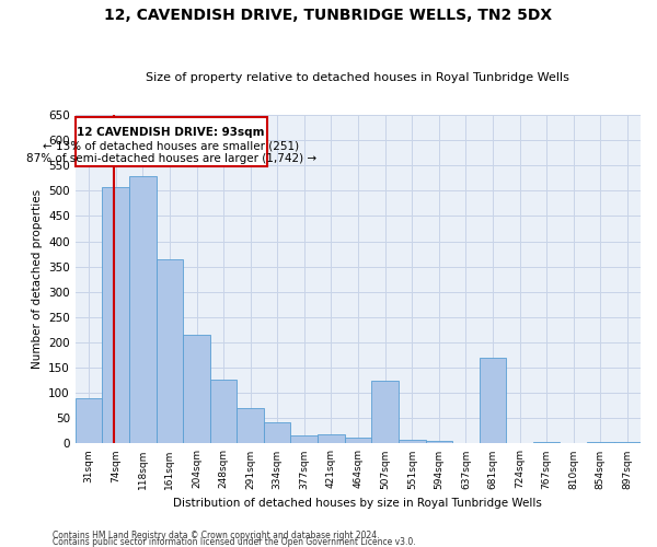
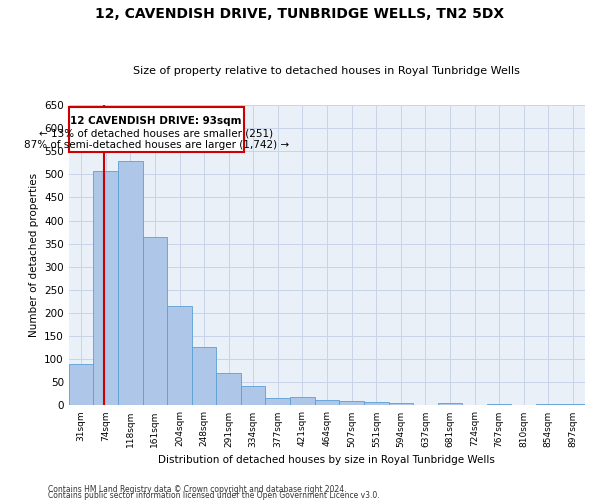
507sqm: 125 -> 10
681sqm: 170 -> 5
